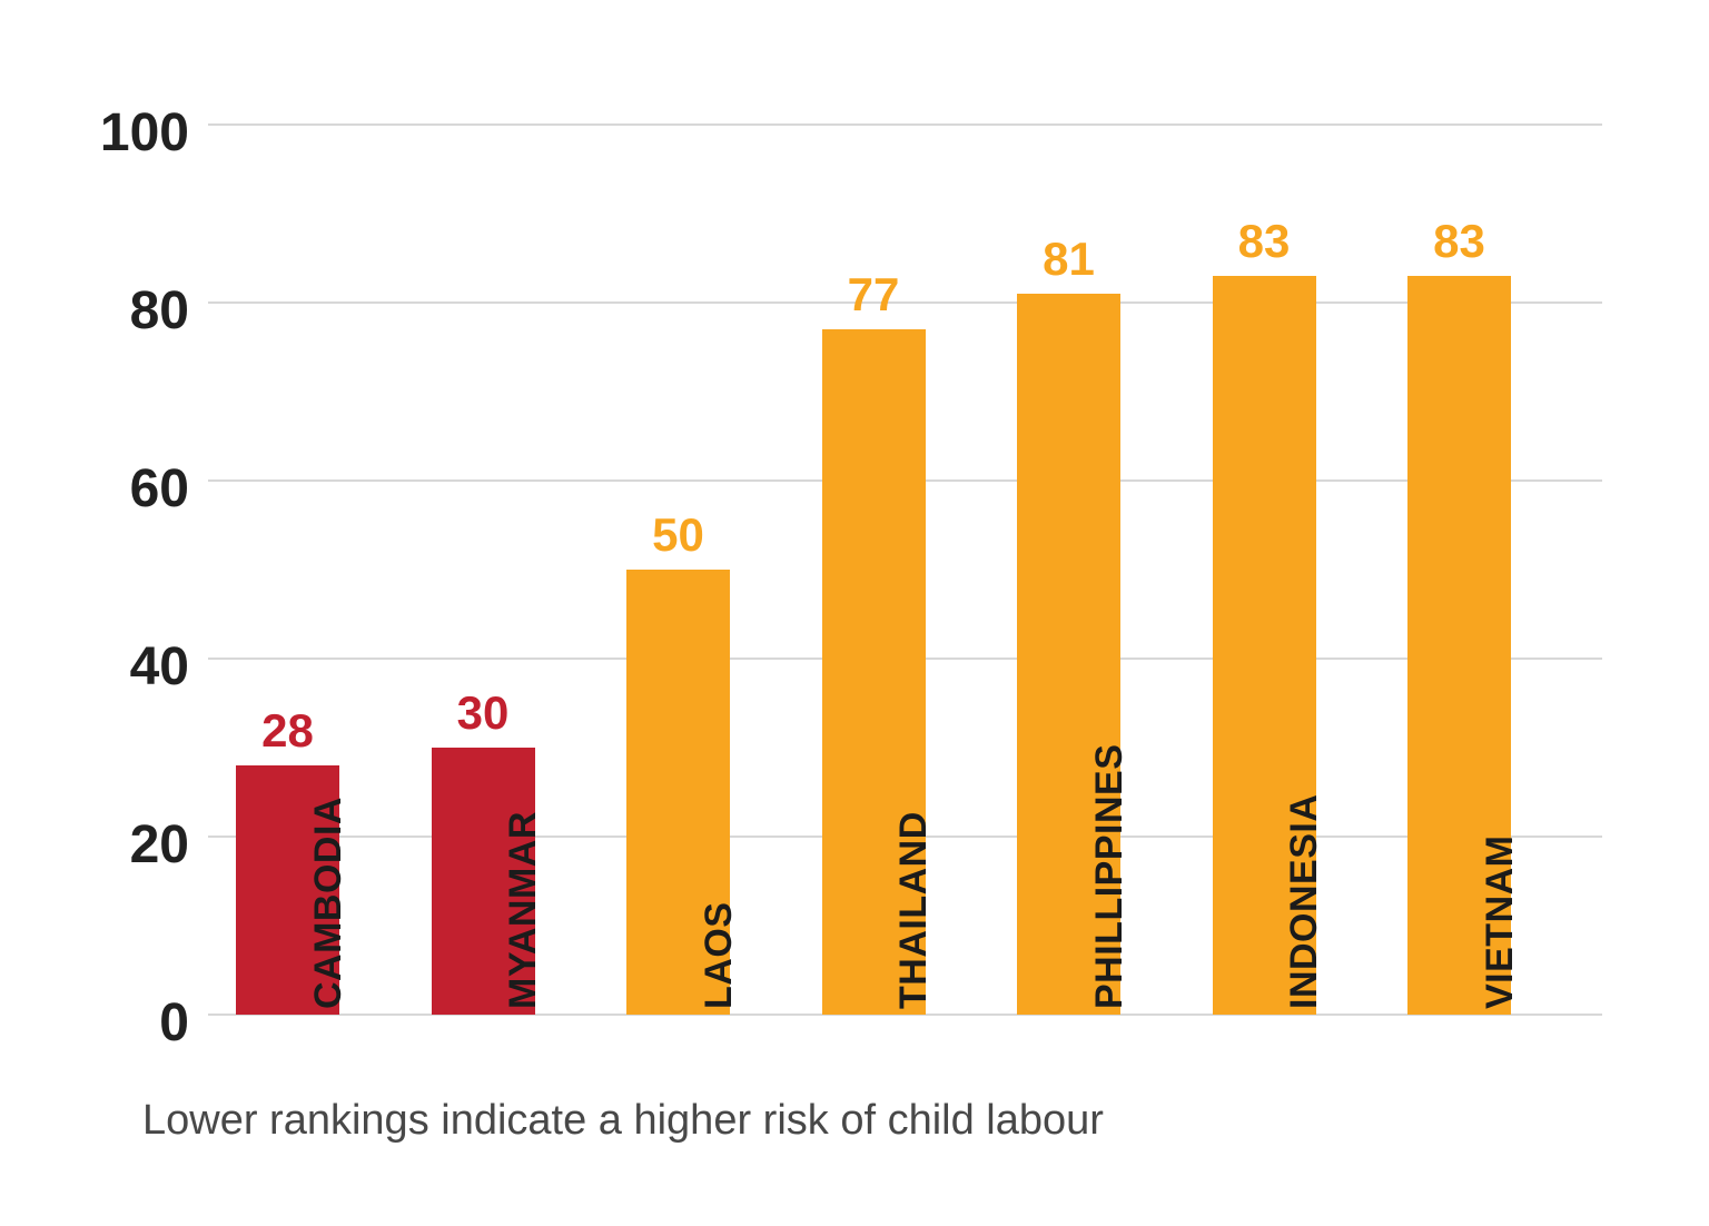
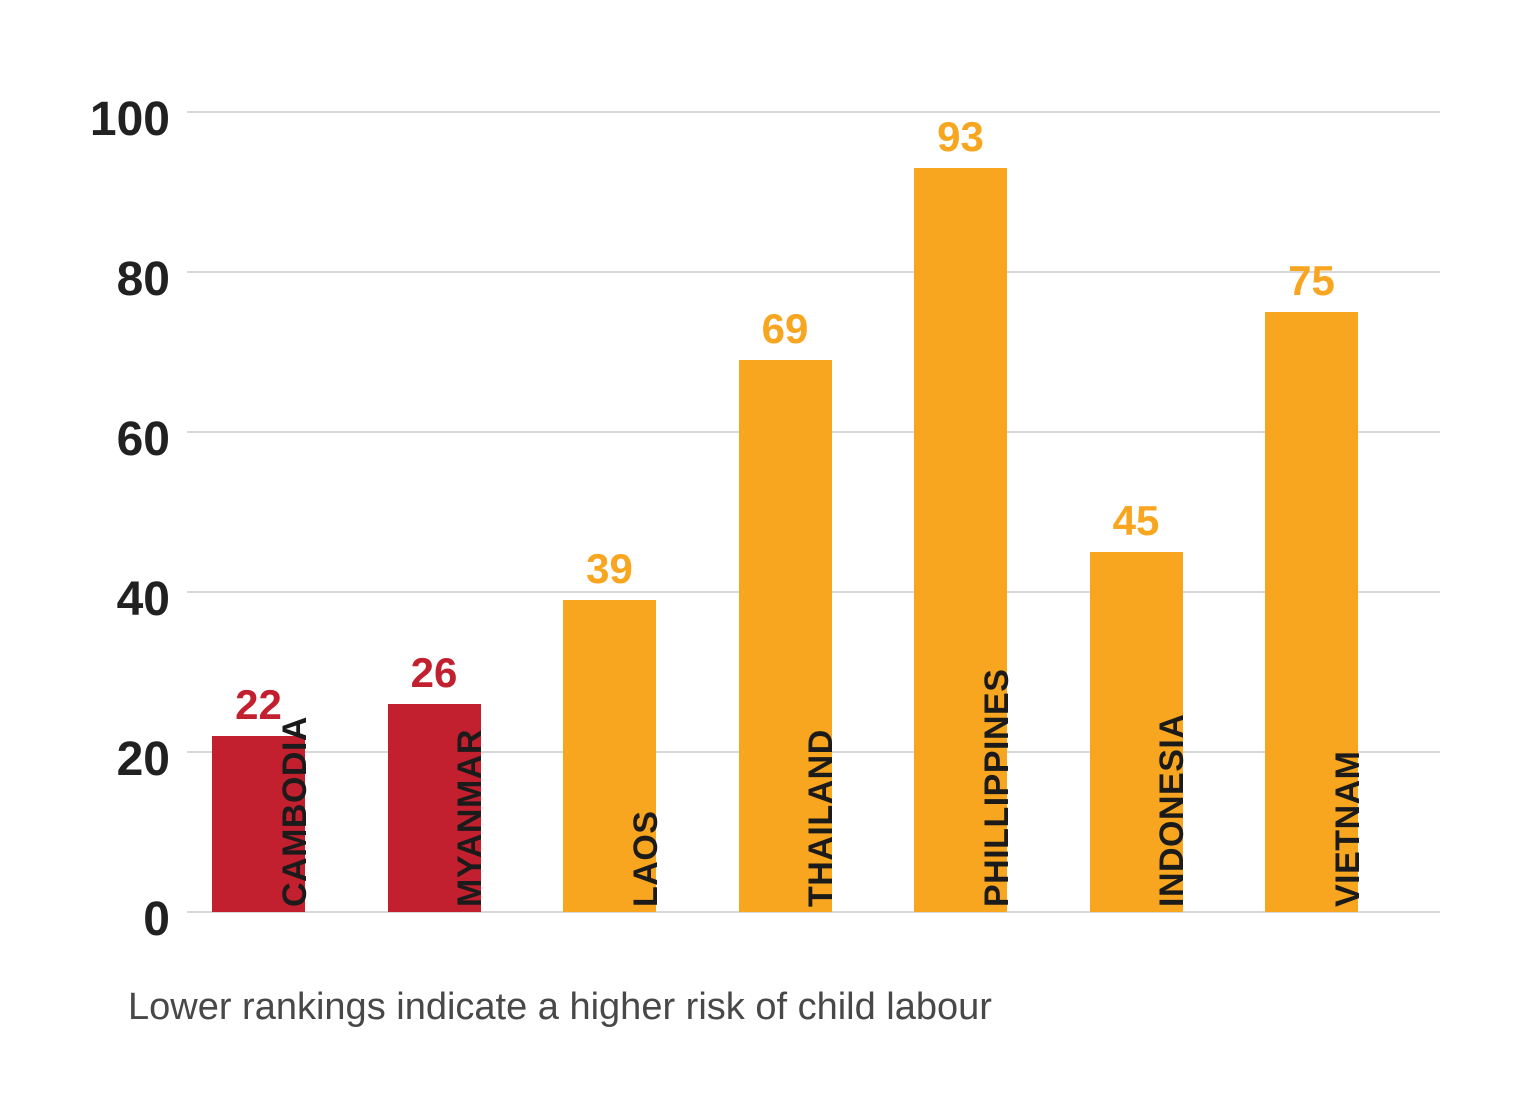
CAMBODIA: 28 -> 22
MYANMAR: 30 -> 26
LAOS: 50 -> 39
THAILAND: 77 -> 69
PHILLIPPINES: 81 -> 93
INDONESIA: 83 -> 45
VIETNAM: 83 -> 75
